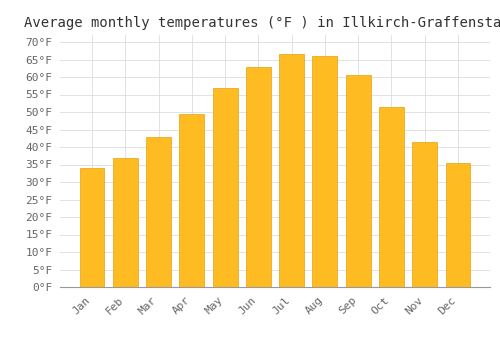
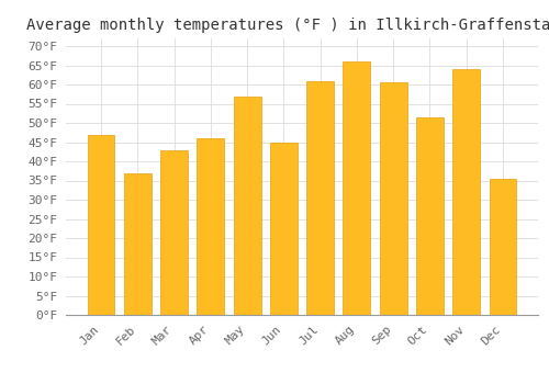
Jan: 34.0°F -> 47.0°F
Apr: 49.5°F -> 46.0°F
Jun: 63.0°F -> 45.0°F
Jul: 66.5°F -> 61.0°F
Nov: 41.5°F -> 64.0°F
